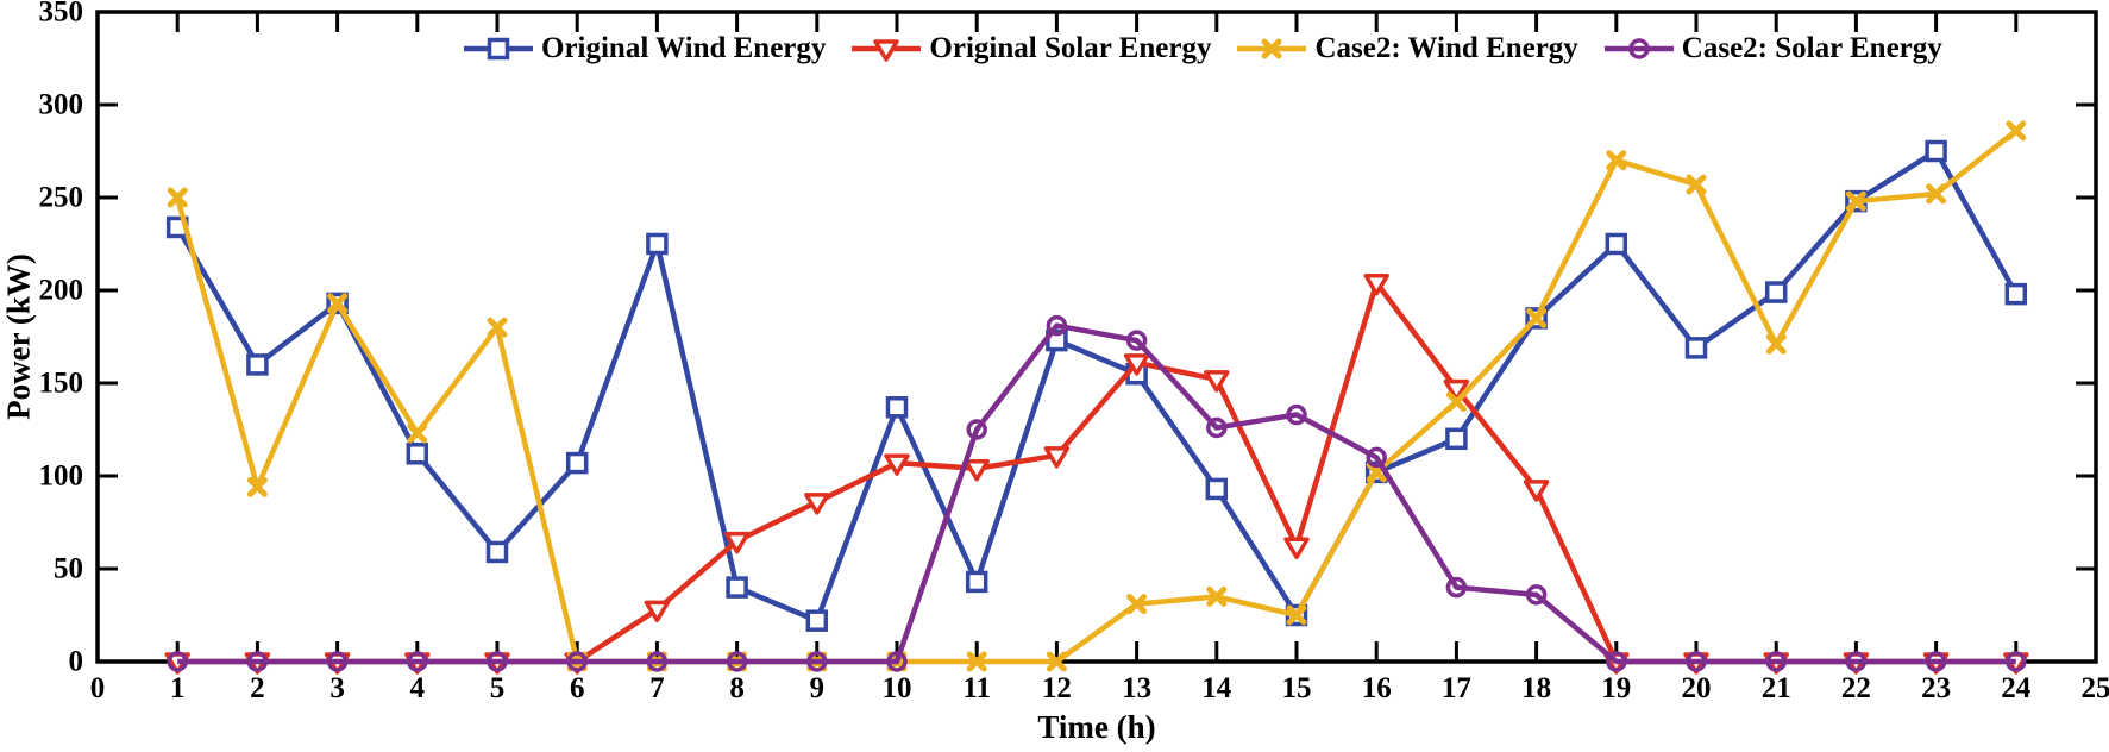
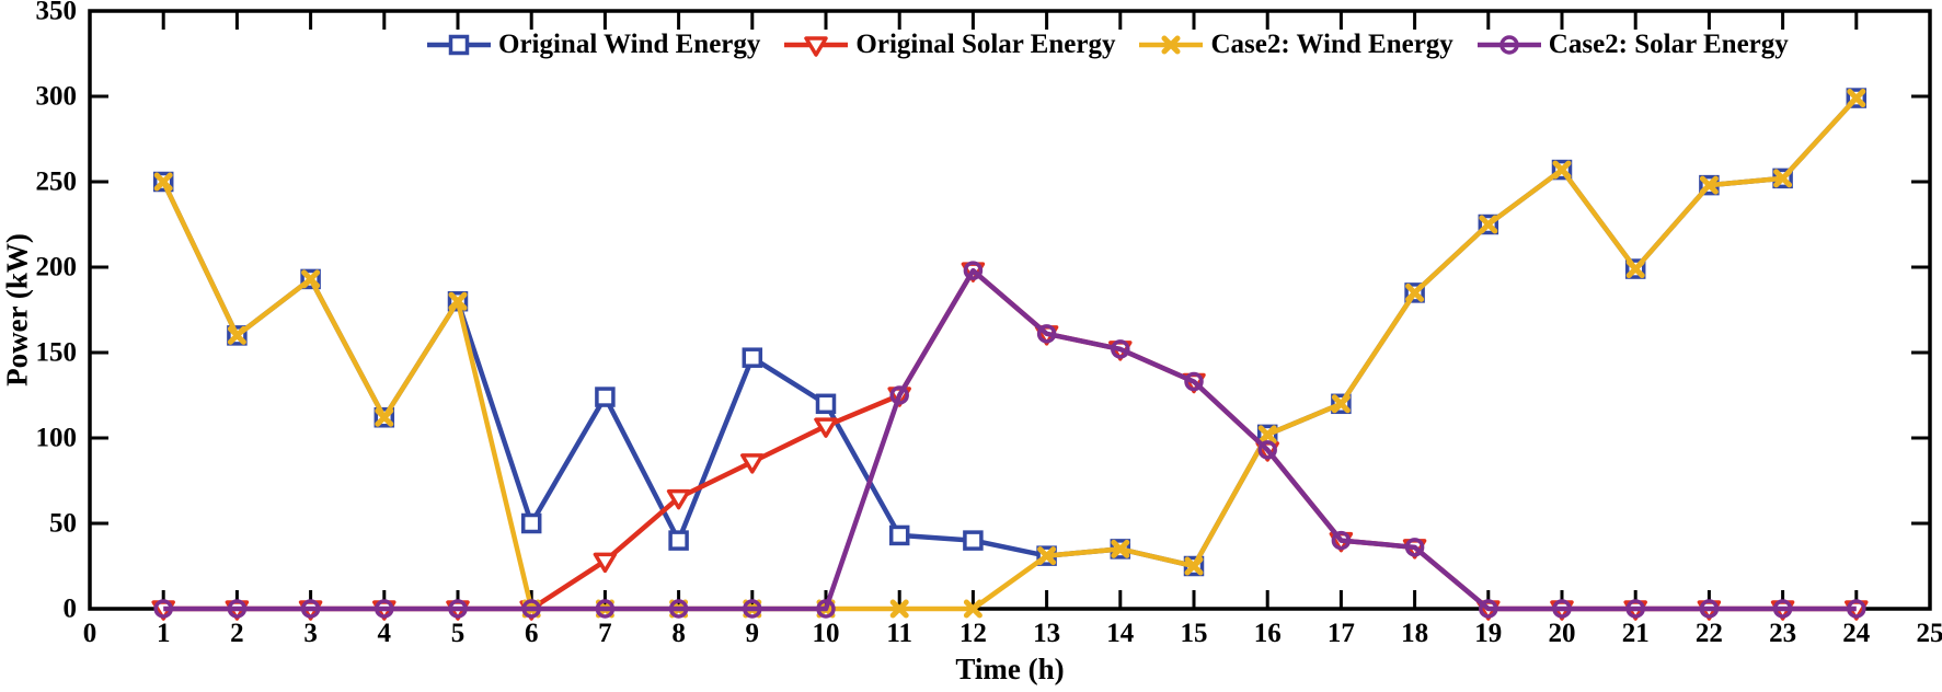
Original Wind Energy/1: 234 -> 250
Case2: Wind Energy/2: 94 -> 160
Case2: Wind Energy/4: 123 -> 112
Original Wind Energy/5: 59 -> 180
Original Wind Energy/6: 107 -> 50
Original Wind Energy/7: 225 -> 124
Original Wind Energy/9: 22 -> 147
Original Wind Energy/10: 137 -> 120
Original Solar Energy/11: 104 -> 125
Original Wind Energy/12: 173 -> 40
Original Solar Energy/12: 111 -> 198
Case2: Solar Energy/12: 181 -> 198
Original Wind Energy/13: 155 -> 31
Case2: Solar Energy/13: 173 -> 161
Original Wind Energy/14: 93 -> 35
Case2: Solar Energy/14: 126 -> 152
Original Solar Energy/15: 62 -> 133
Original Solar Energy/16: 204 -> 93
Case2: Solar Energy/16: 110 -> 93
Original Solar Energy/17: 147 -> 40
Case2: Wind Energy/17: 140 -> 120
Original Solar Energy/18: 93 -> 36
Case2: Wind Energy/19: 270 -> 225
Original Wind Energy/20: 169 -> 257
Case2: Wind Energy/21: 171 -> 199
Original Wind Energy/23: 275 -> 252
Original Wind Energy/24: 198 -> 299
Case2: Wind Energy/24: 286 -> 299
